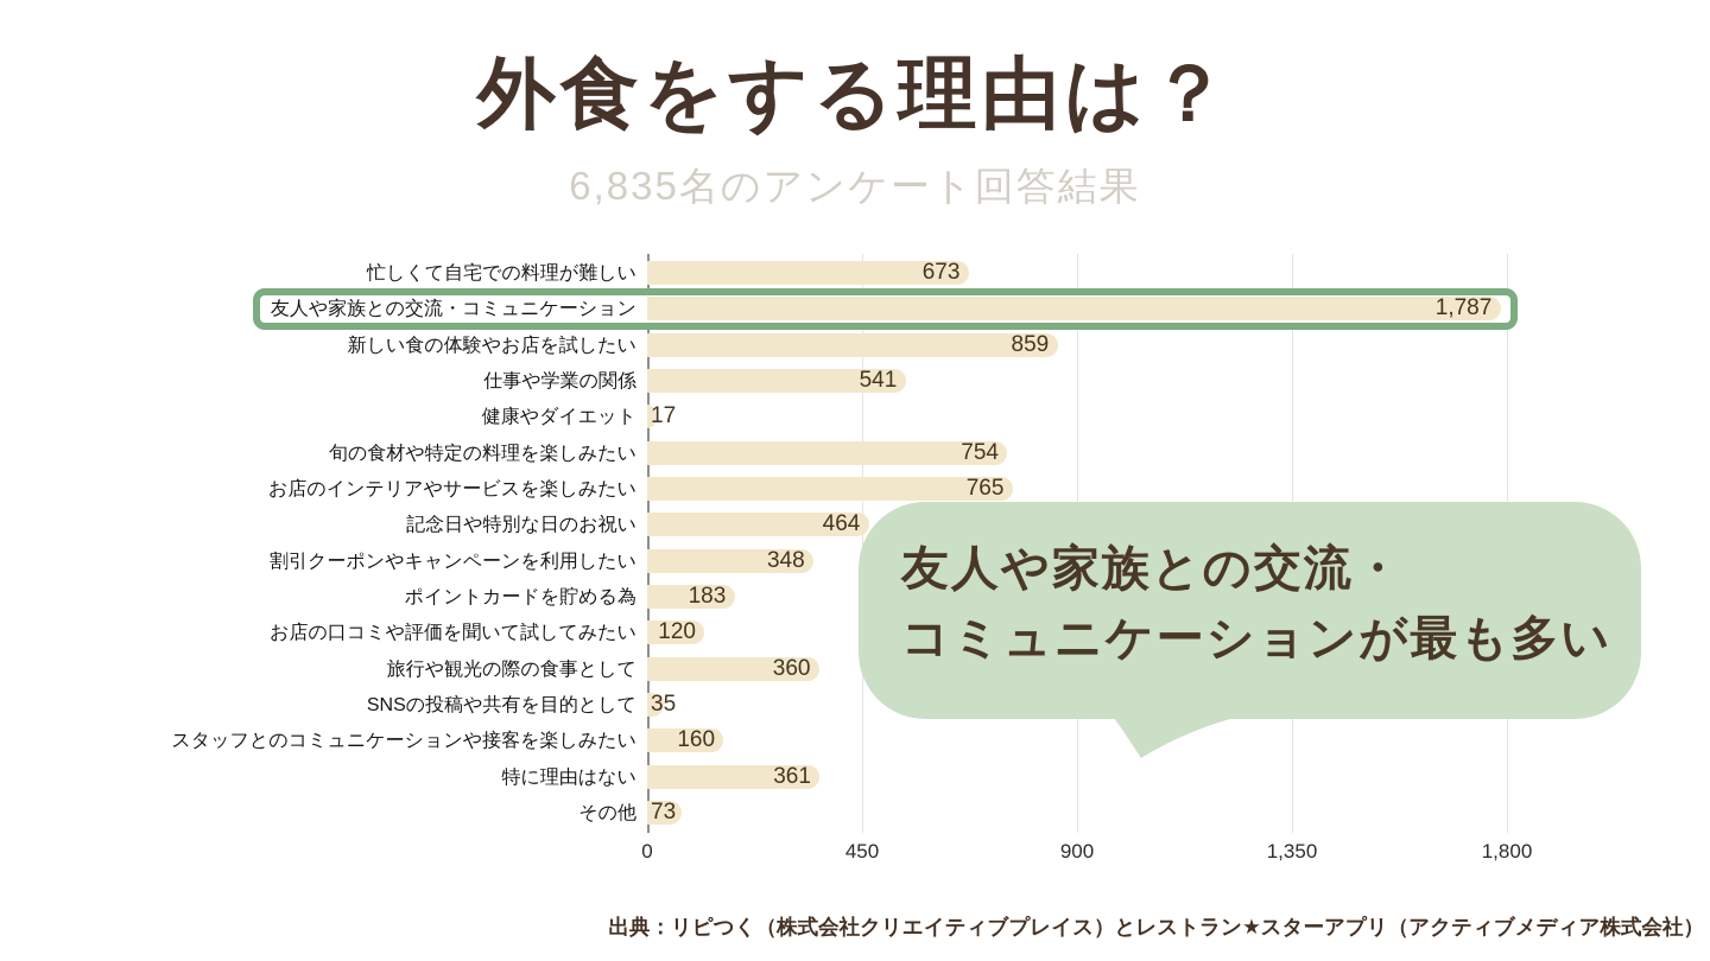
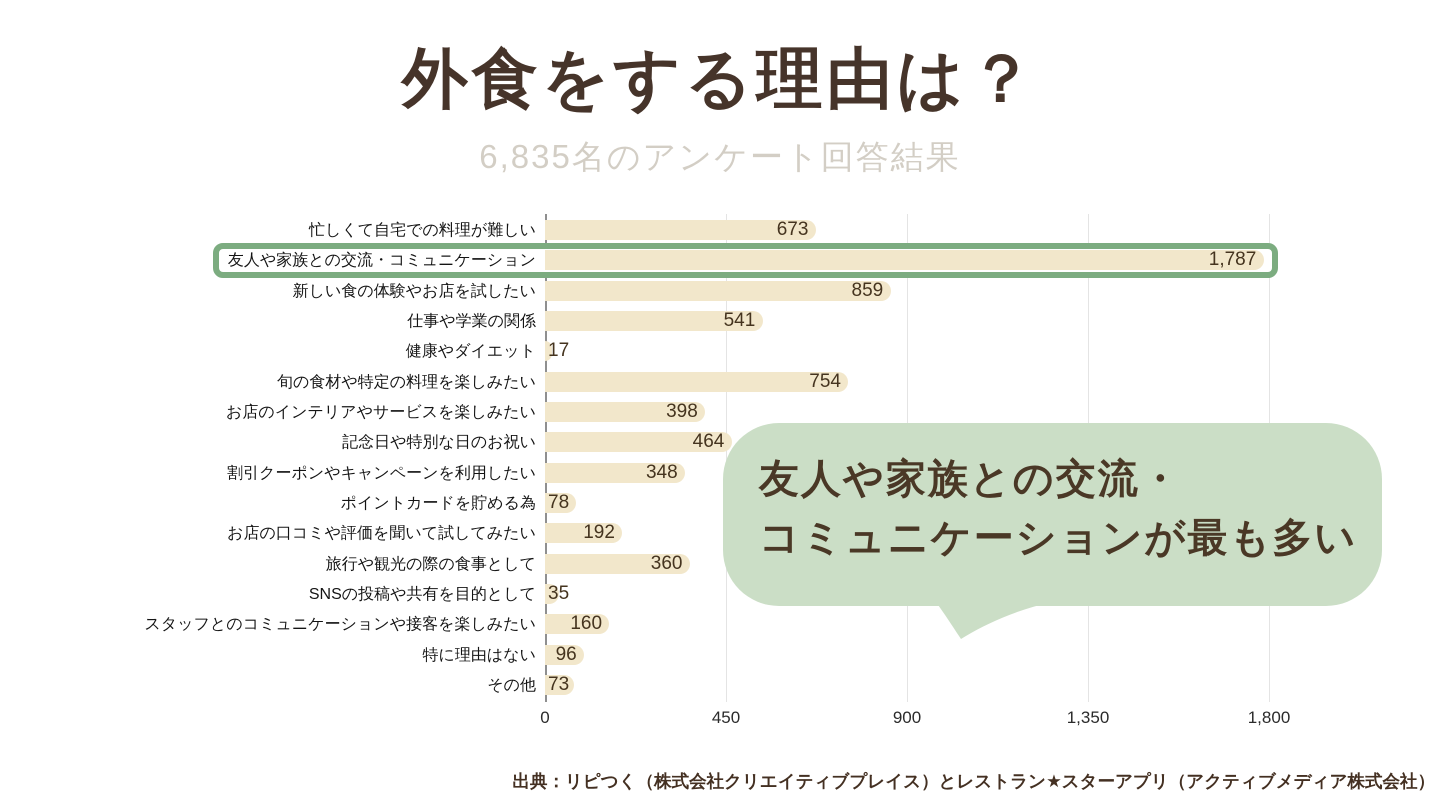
お店のインテリアやサービスを楽しみたい: 765 -> 398
ポイントカードを貯める為: 183 -> 78
お店の口コミや評価を聞いて試してみたい: 120 -> 192
特に理由はない: 361 -> 96
